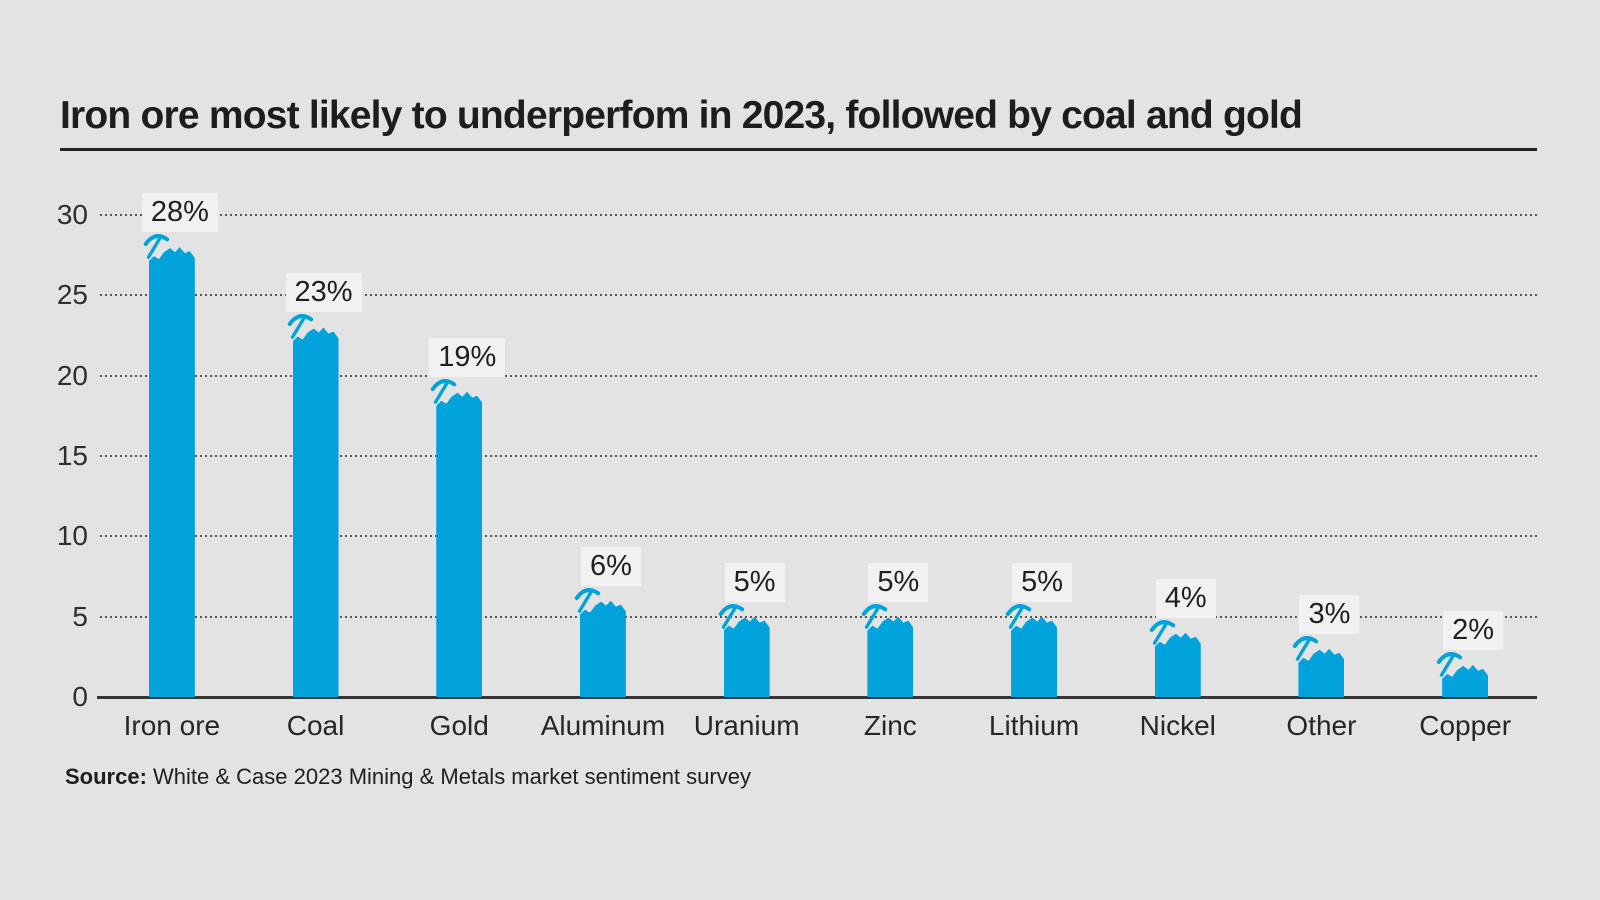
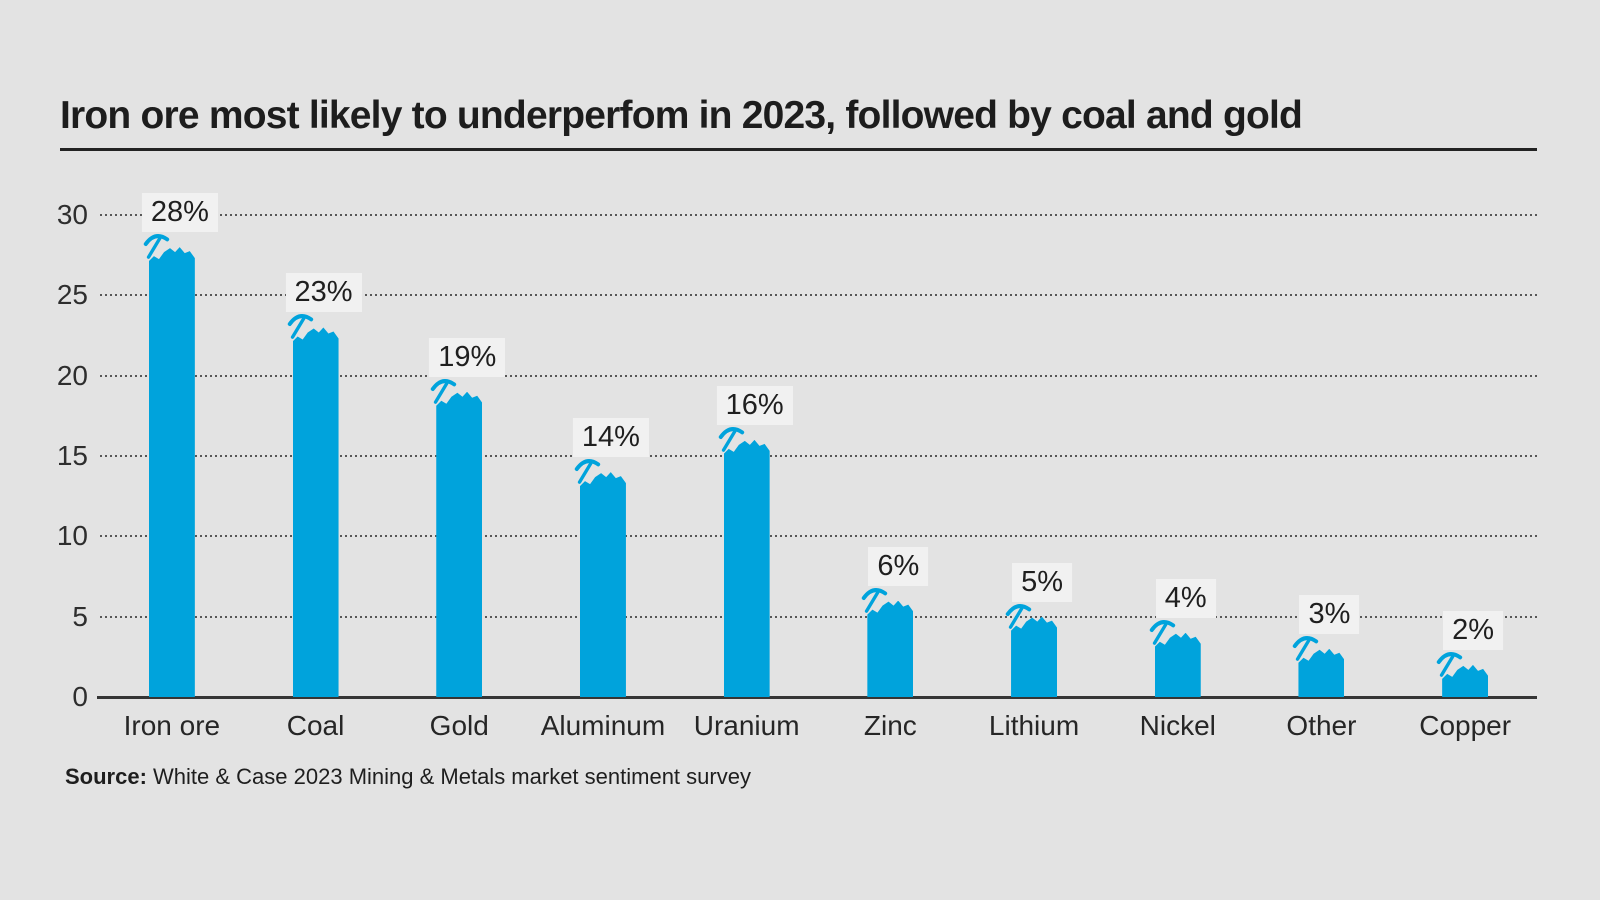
Aluminum: 6% -> 14%
Uranium: 5% -> 16%
Zinc: 5% -> 6%
